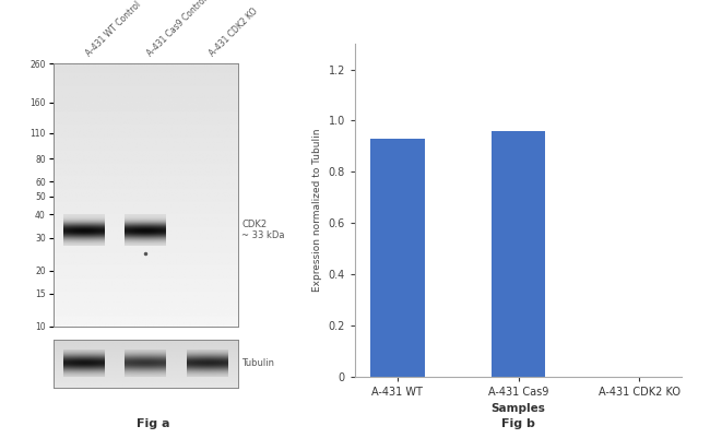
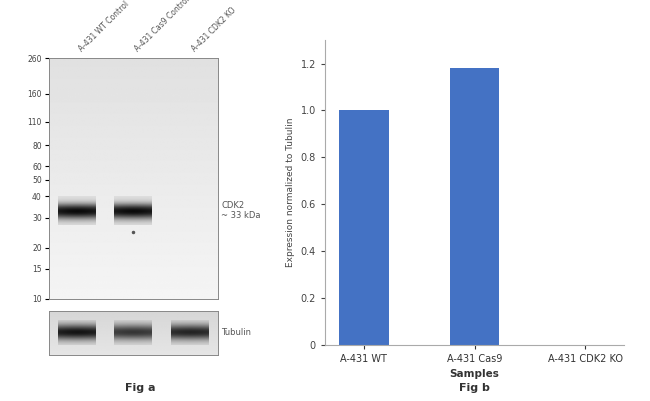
A-431 WT: 0.93 -> 1.00
A-431 Cas9: 0.96 -> 1.18
